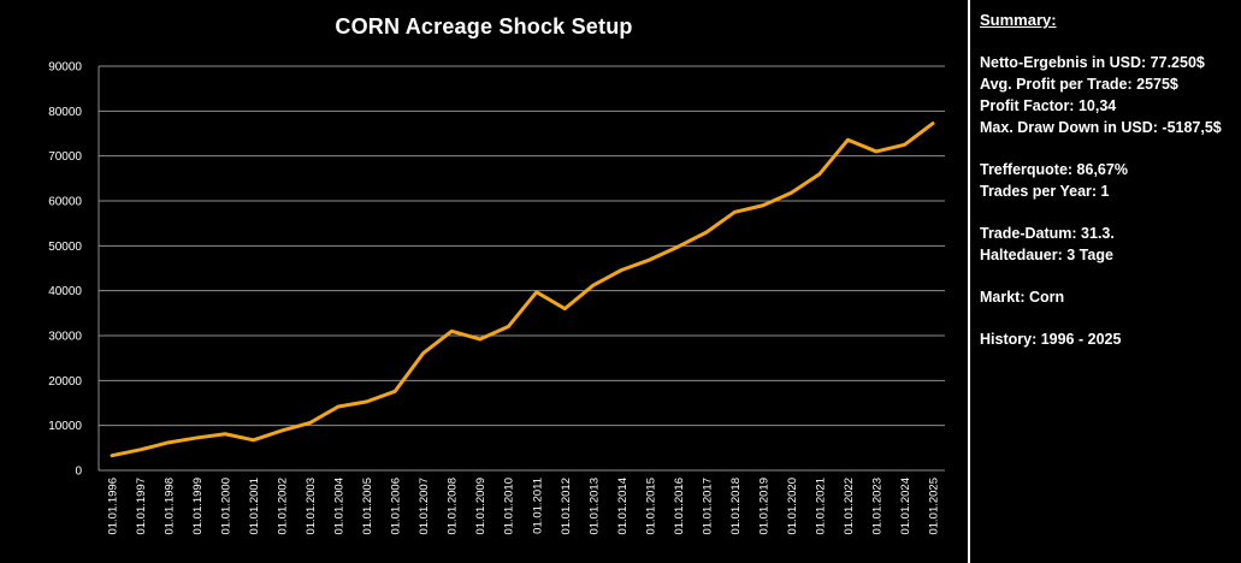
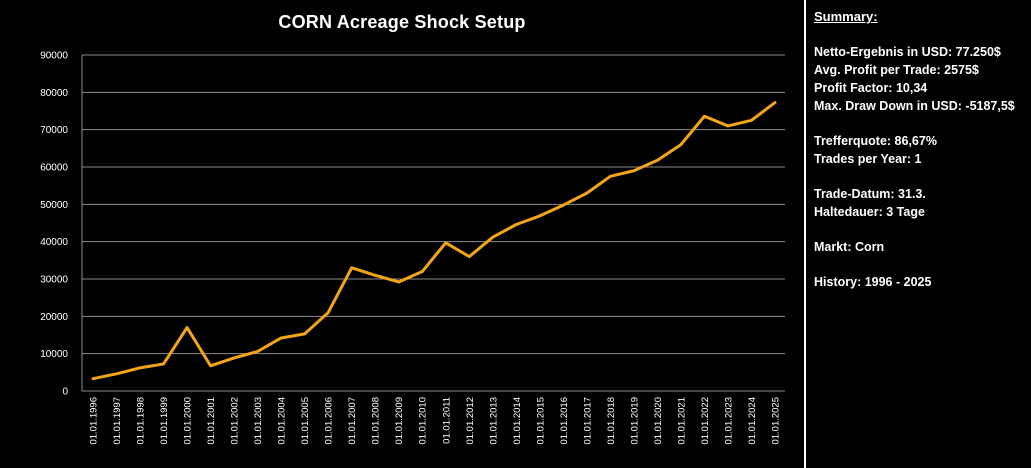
01.01.2000: 8000 -> 17000
01.01.2006: 18000 -> 21000
01.01.2007: 26000 -> 33000
